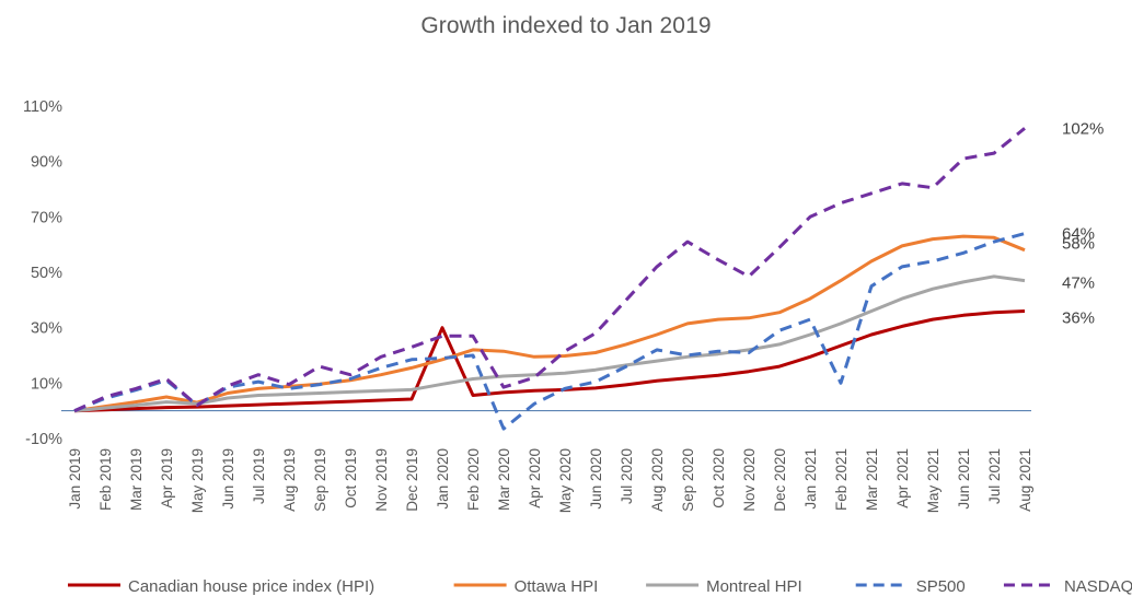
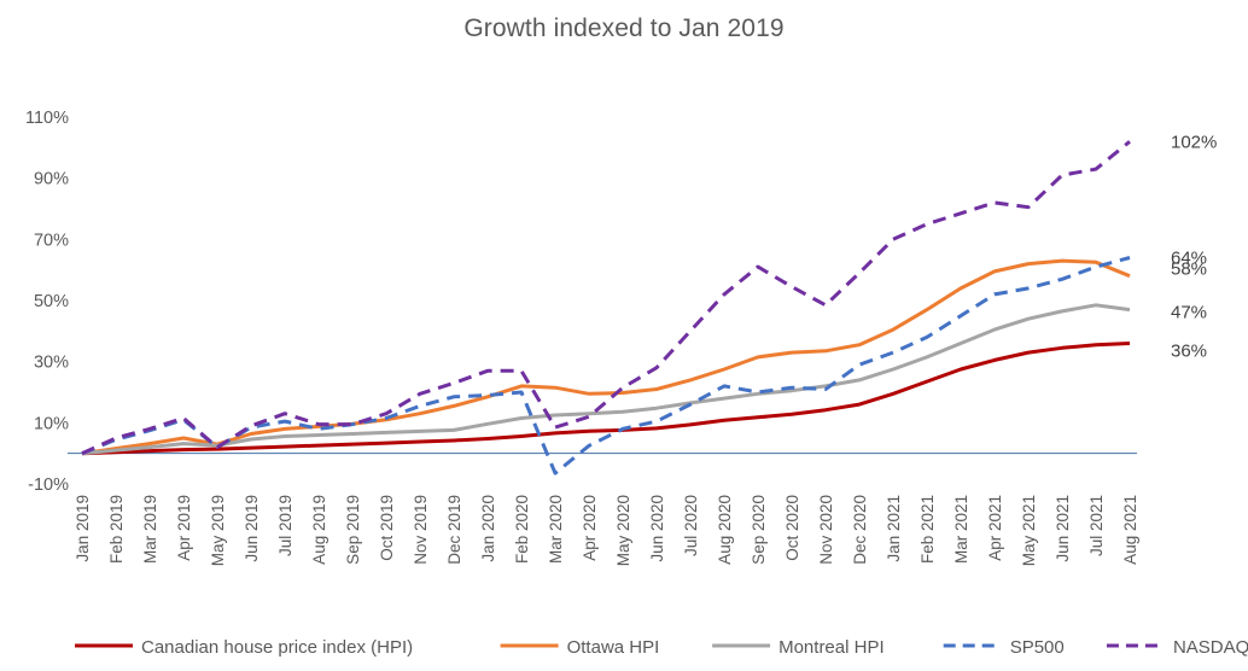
NASDAQ/Sep 2019: 16% -> 10%
Canadian house price index (HPI)/Jan 2020: 30% -> 5%
SP500/Feb 2021: 10% -> 38%
